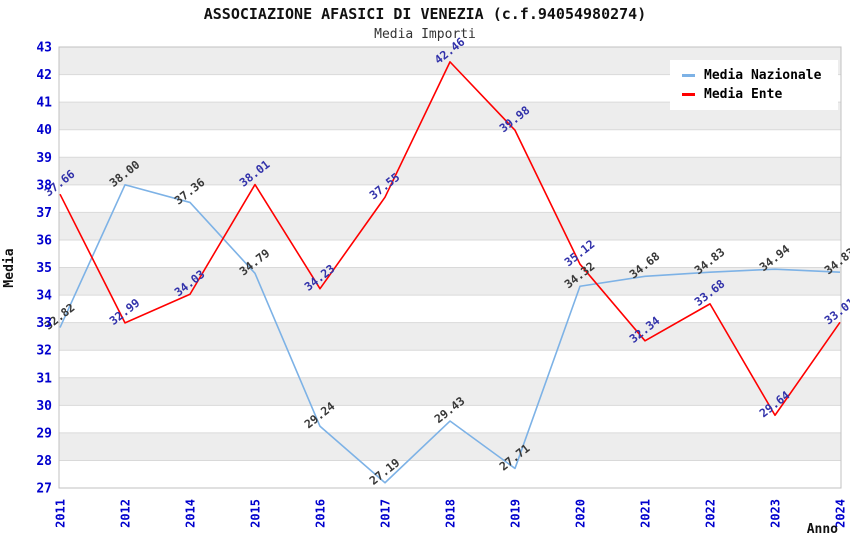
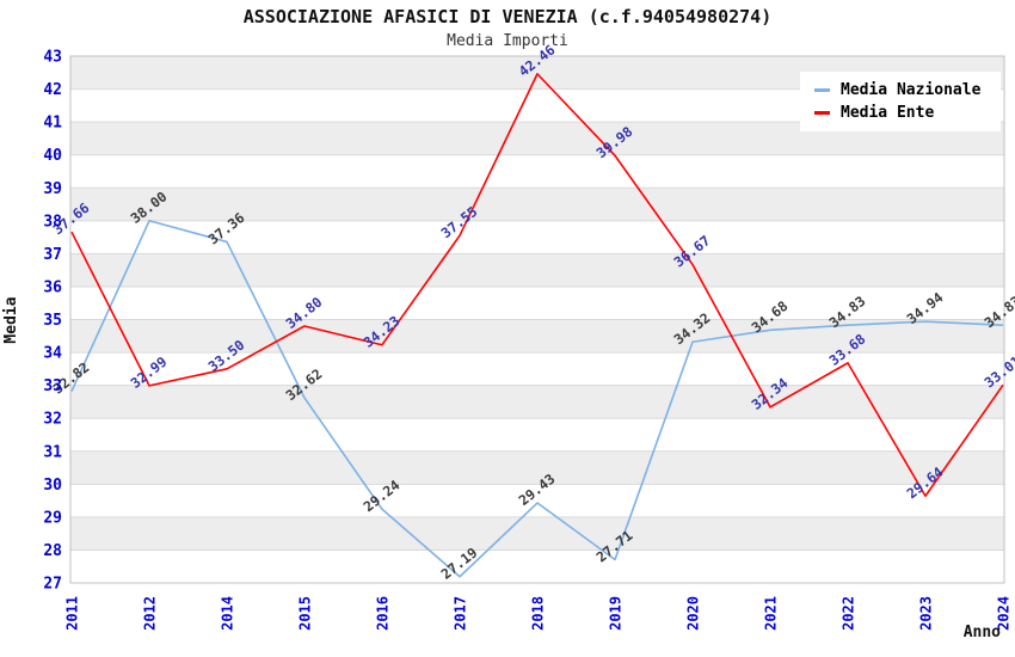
Media Ente/2014: 34.03 -> 33.50
Media Nazionale/2015: 34.79 -> 32.62
Media Ente/2015: 38.01 -> 34.80
Media Ente/2020: 35.12 -> 36.67
